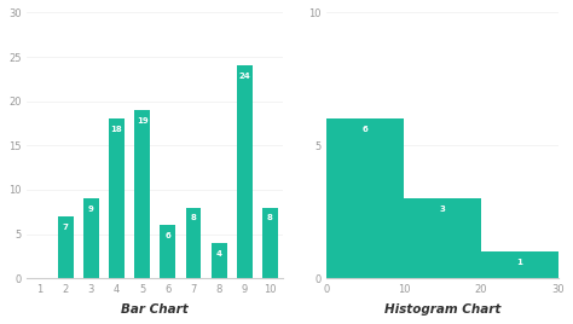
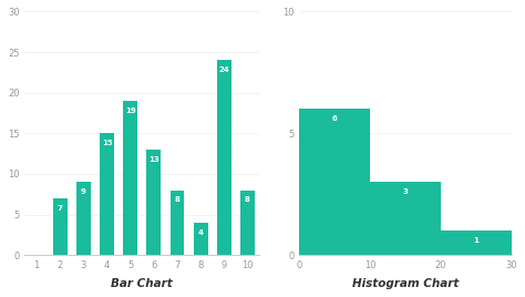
4: 18 -> 15
6: 6 -> 13
